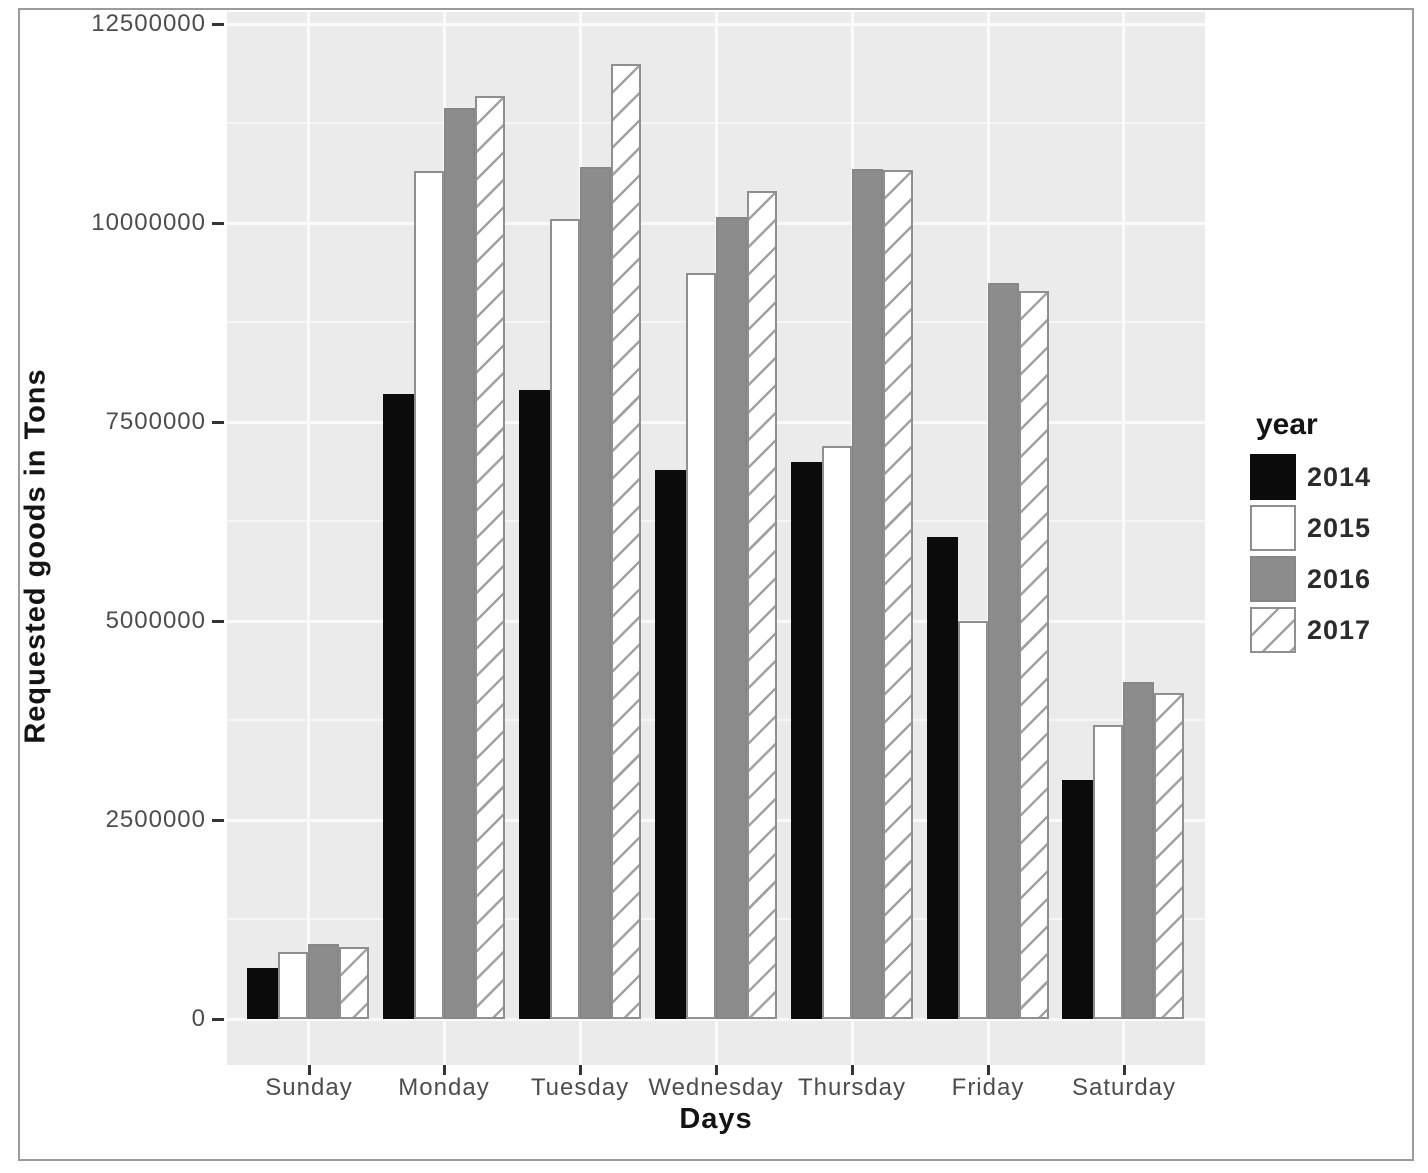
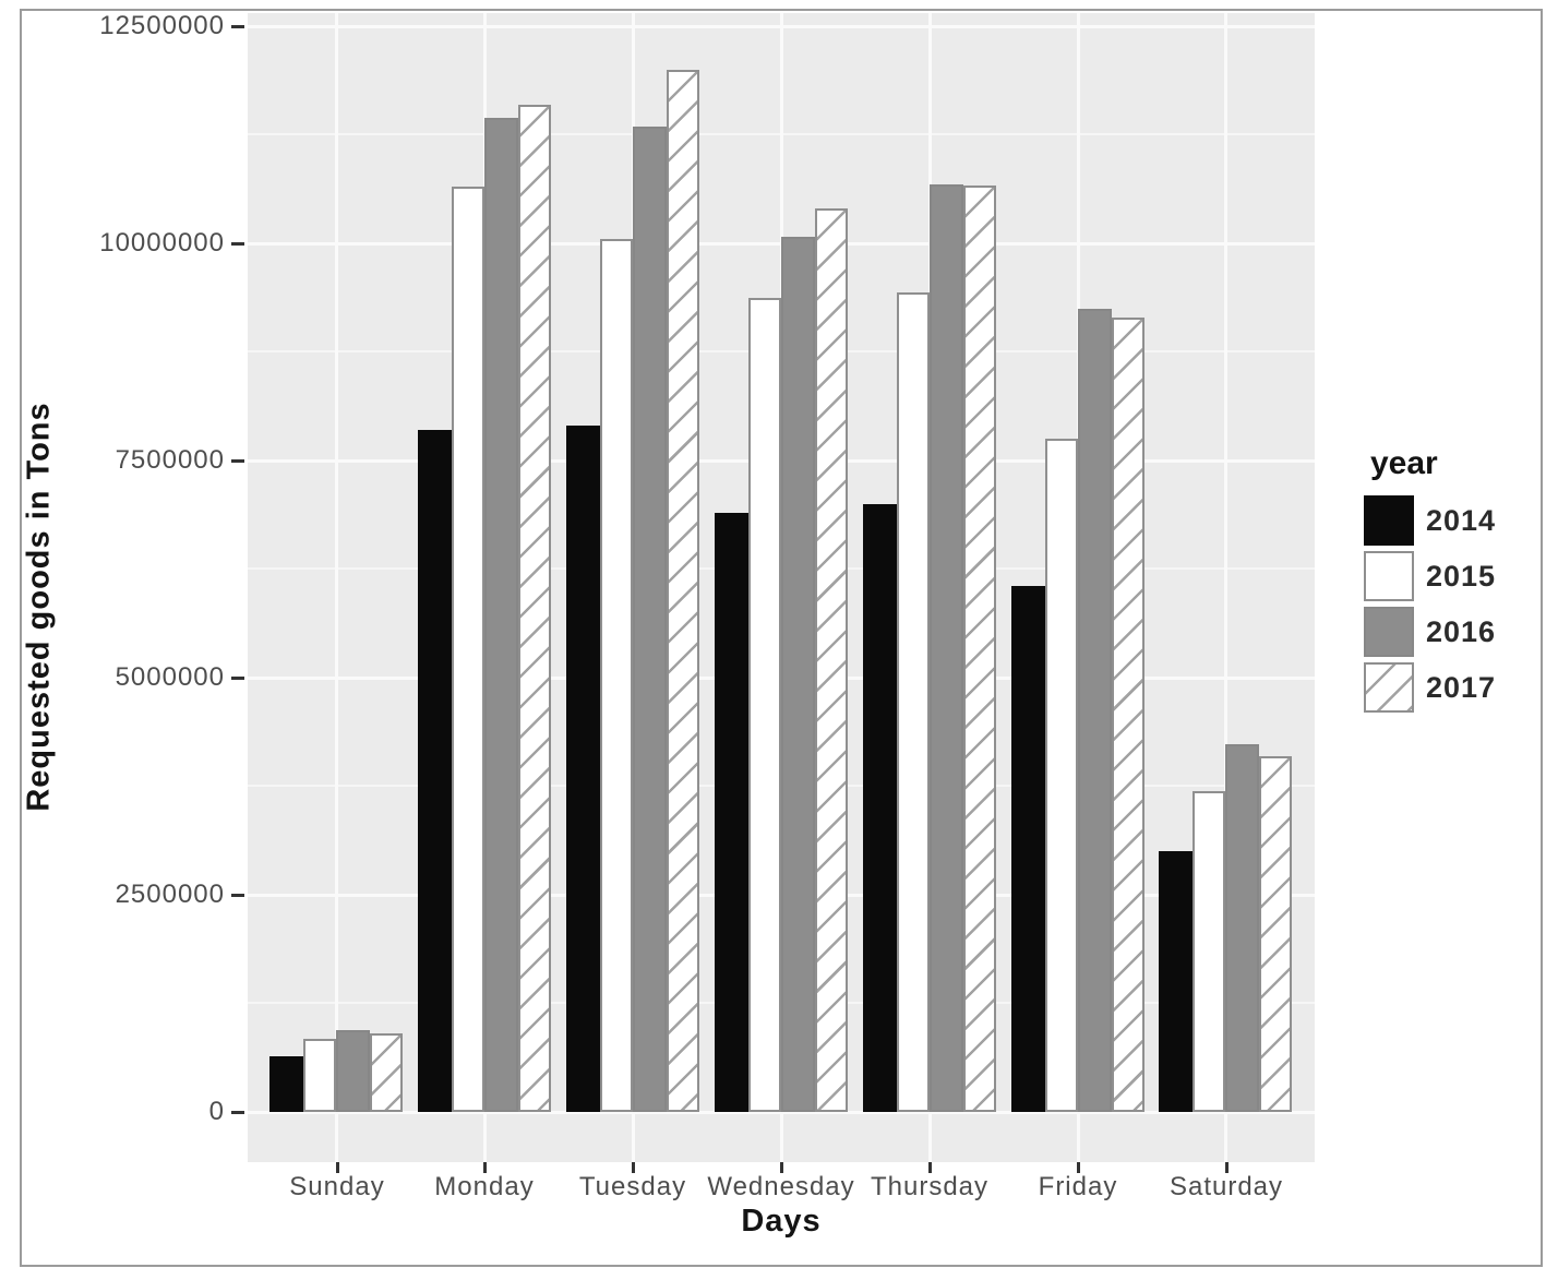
2016/Tuesday: 10700000 -> 11400000
2015/Thursday: 7200000 -> 9400000
2015/Friday: 5000000 -> 7800000
